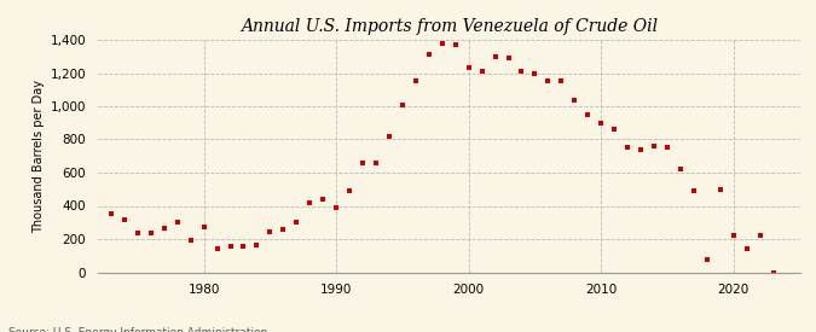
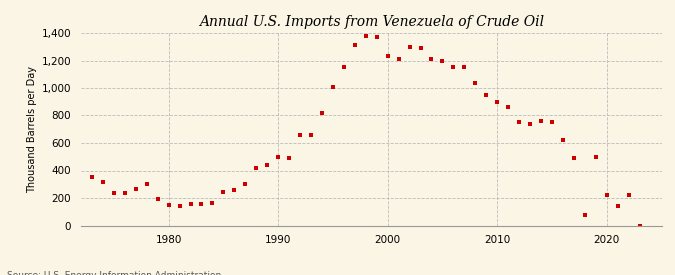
1980: 270 -> 150
1990: 390 -> 500
